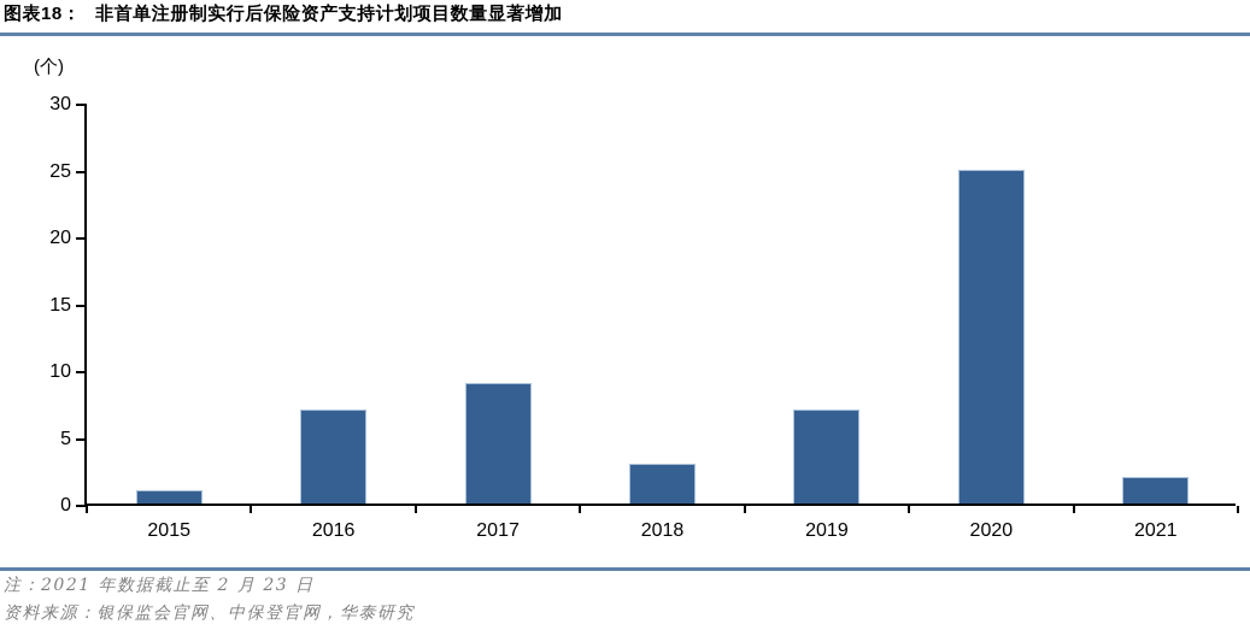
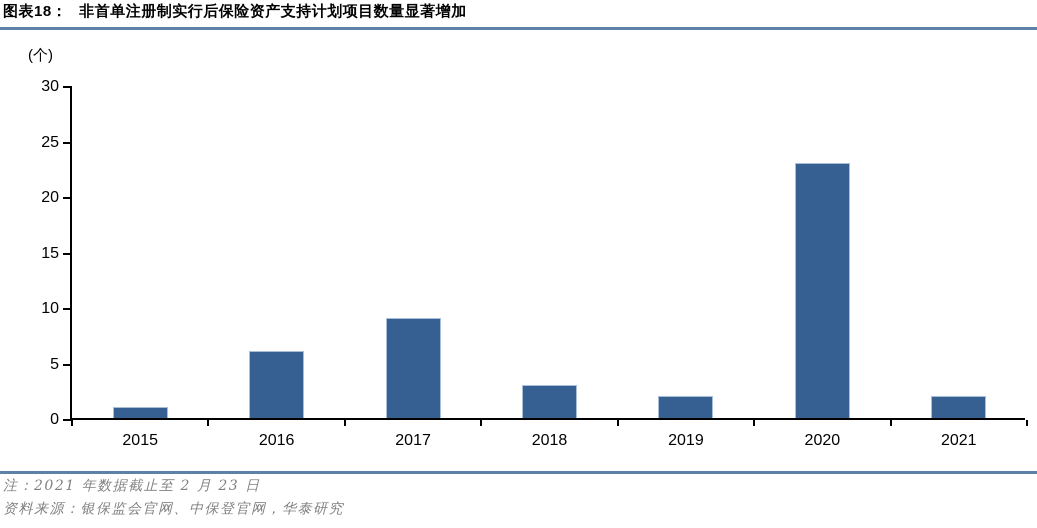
2016: 7 -> 6
2019: 7 -> 2
2020: 25 -> 23
